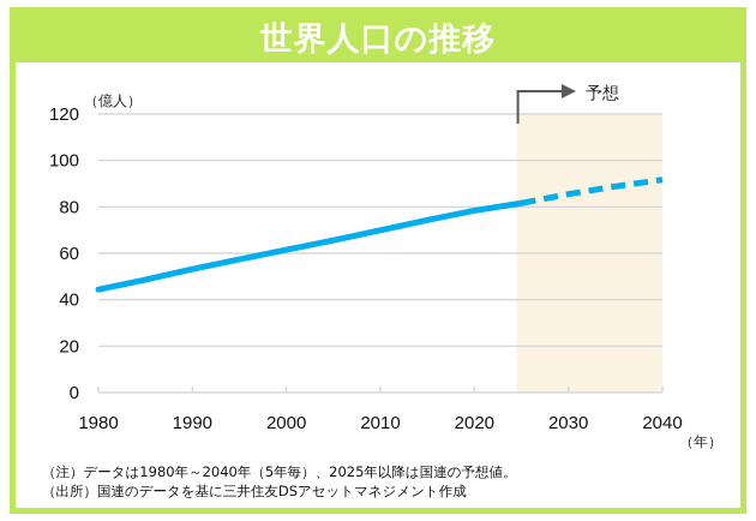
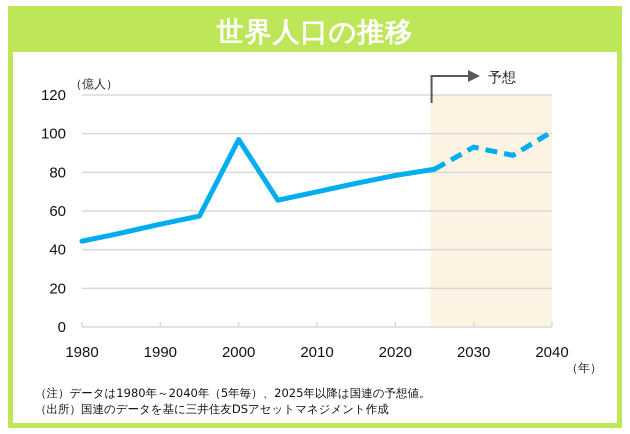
2000: 62 -> 97
2030: 86 -> 93
2040: 92 -> 101
